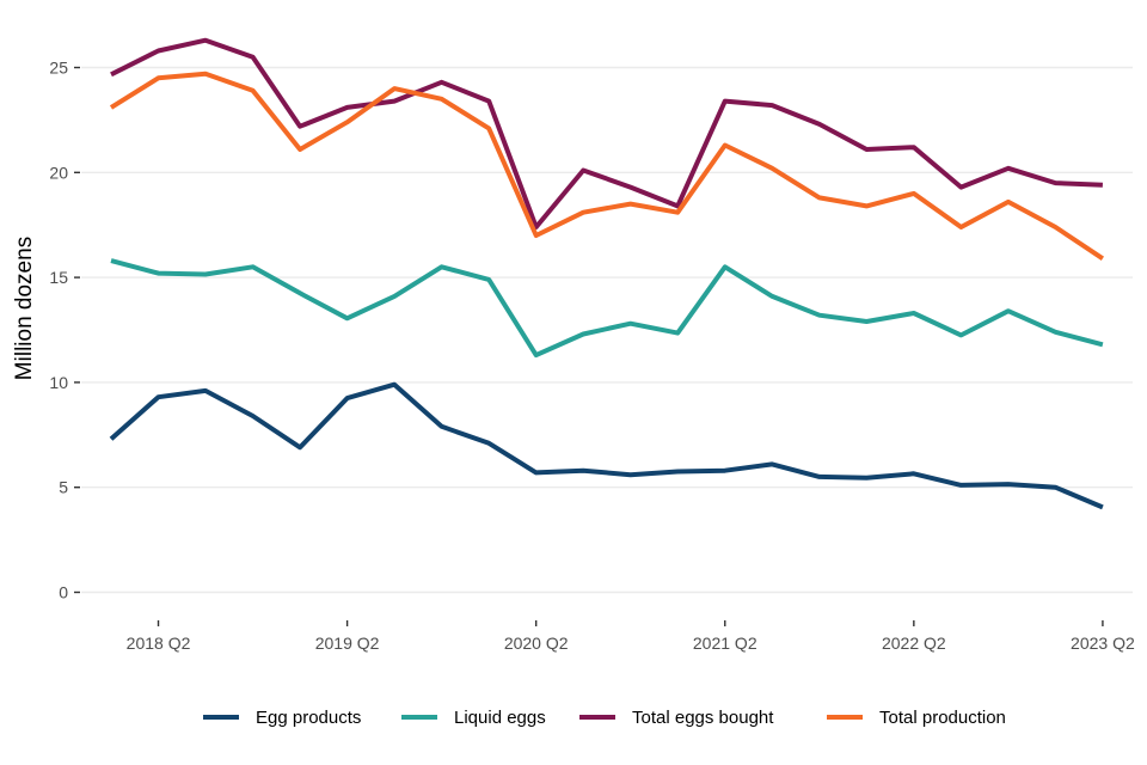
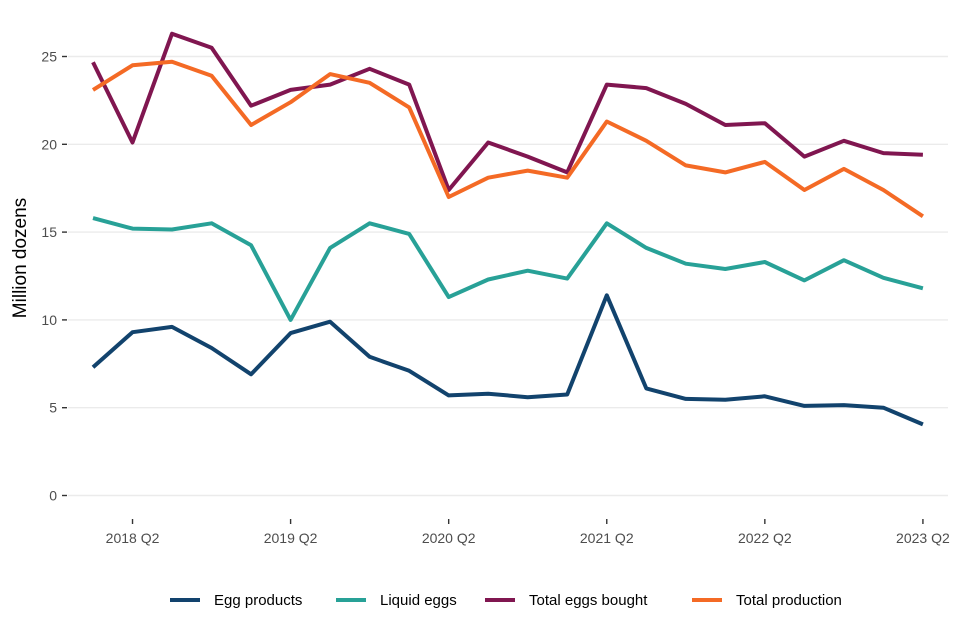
Total eggs bought/2018 Q2: 25.8 -> 20.1
Liquid eggs/2019 Q2: 13.1 -> 10.0
Egg products/2021 Q2: 5.8 -> 11.4
